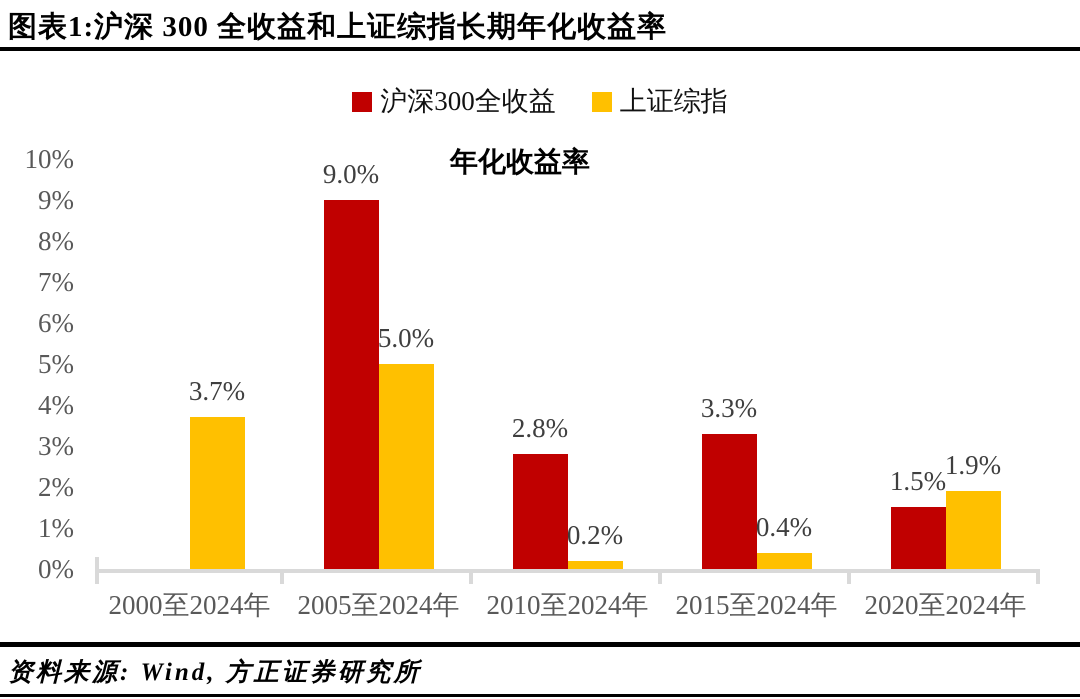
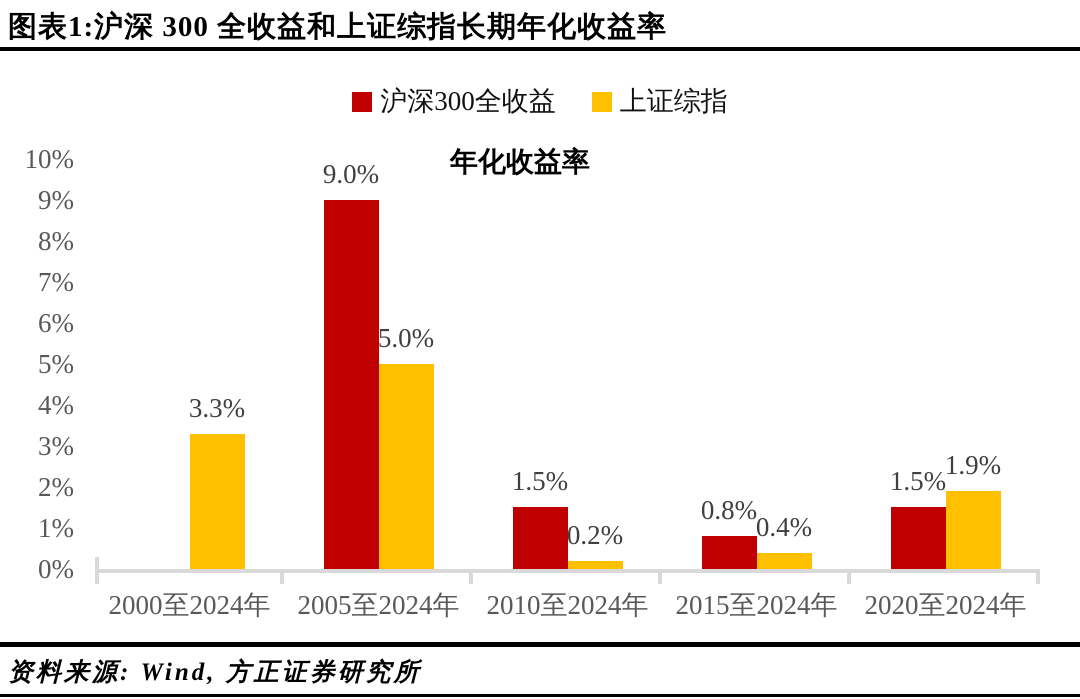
上证综指/2000至2024年: 3.7% -> 3.3%
沪深300全收益/2010至2024年: 2.8% -> 1.5%
沪深300全收益/2015至2024年: 3.3% -> 0.8%
